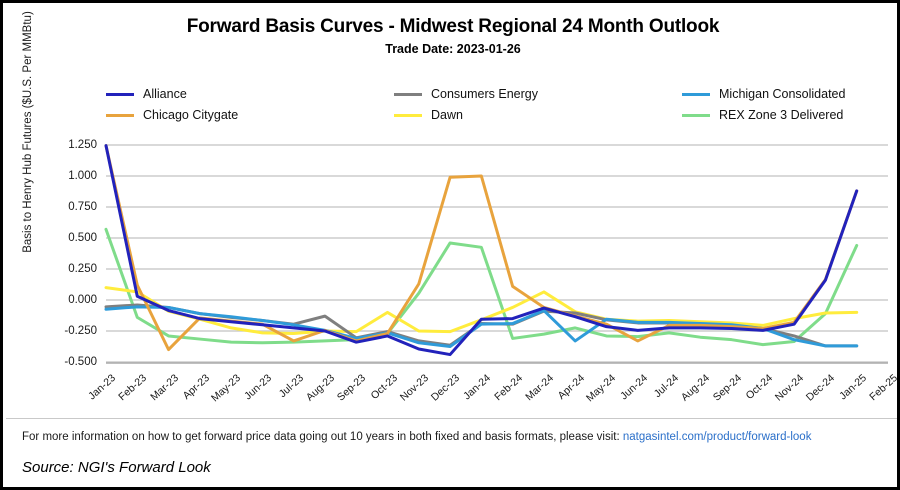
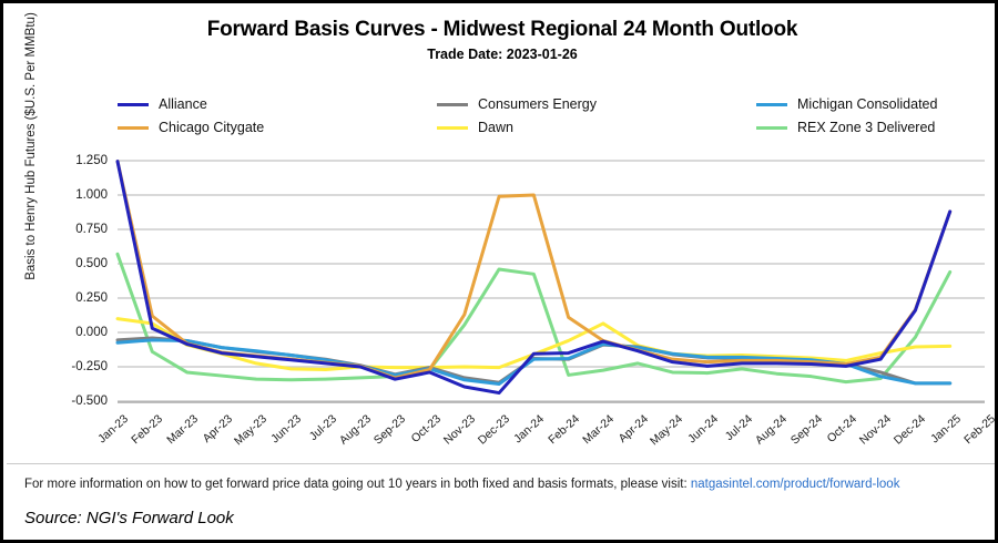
Chicago Citygate/Mar-23: -0.40 -> -0.08
Chicago Citygate/Jul-23: -0.33 -> -0.22
Consumers Energy/Aug-23: -0.13 -> -0.24
Dawn/Oct-23: -0.10 -> -0.26
Michigan Consolidated/Apr-24: -0.33 -> -0.11
Chicago Citygate/Jun-24: -0.33 -> -0.21
REX Zone 3 Delivered/Dec-24: -0.11 -> -0.04
